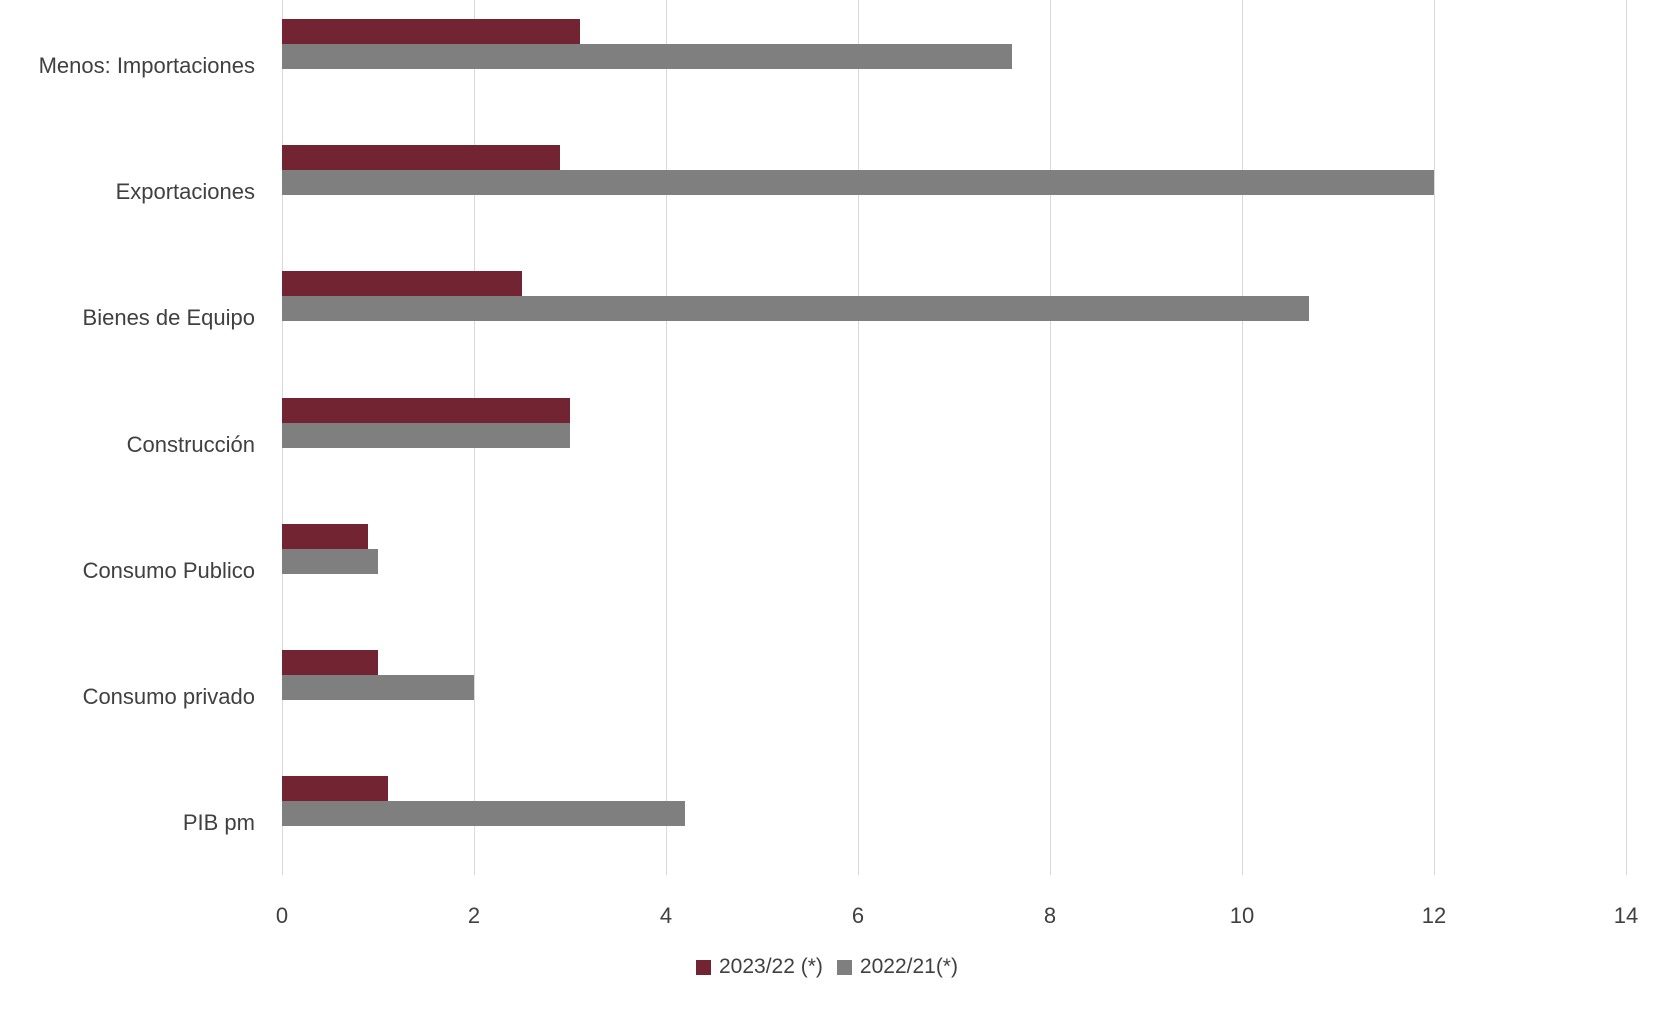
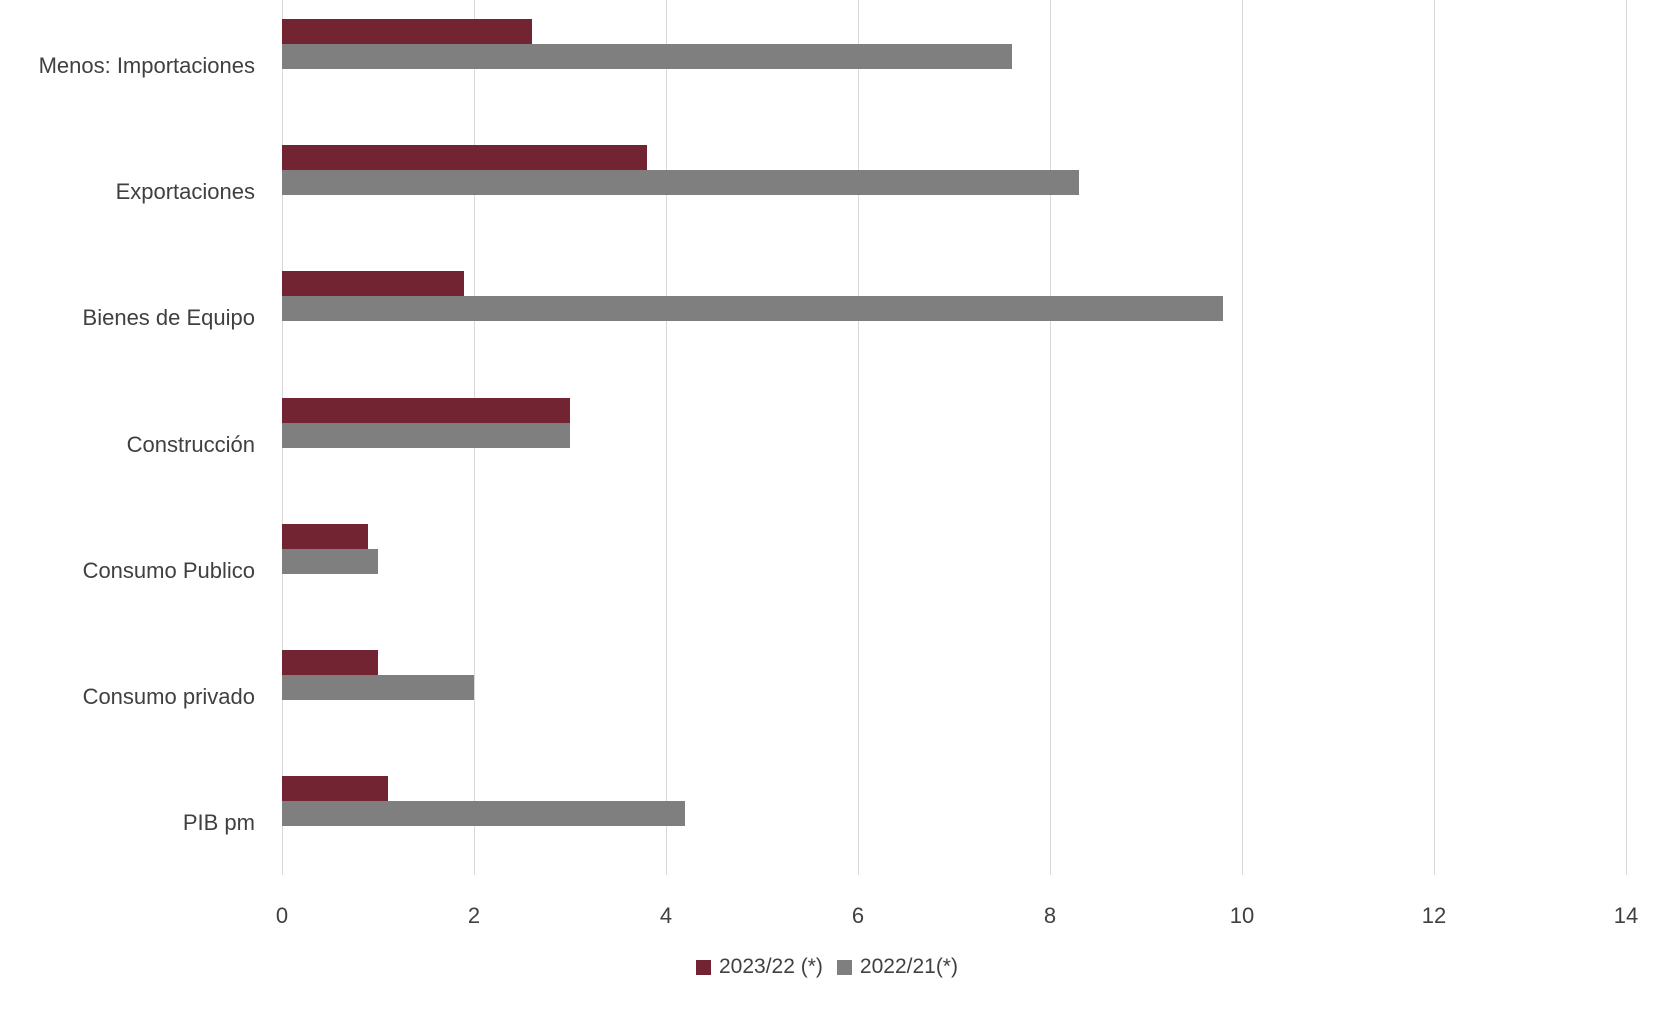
2023/22 (*)/Menos: Importaciones: 3.1 -> 2.6
2023/22 (*)/Exportaciones: 2.9 -> 3.8
2022/21(*)/Exportaciones: 12.0 -> 8.3
2023/22 (*)/Bienes de Equipo: 2.5 -> 1.9
2022/21(*)/Bienes de Equipo: 10.7 -> 9.8
